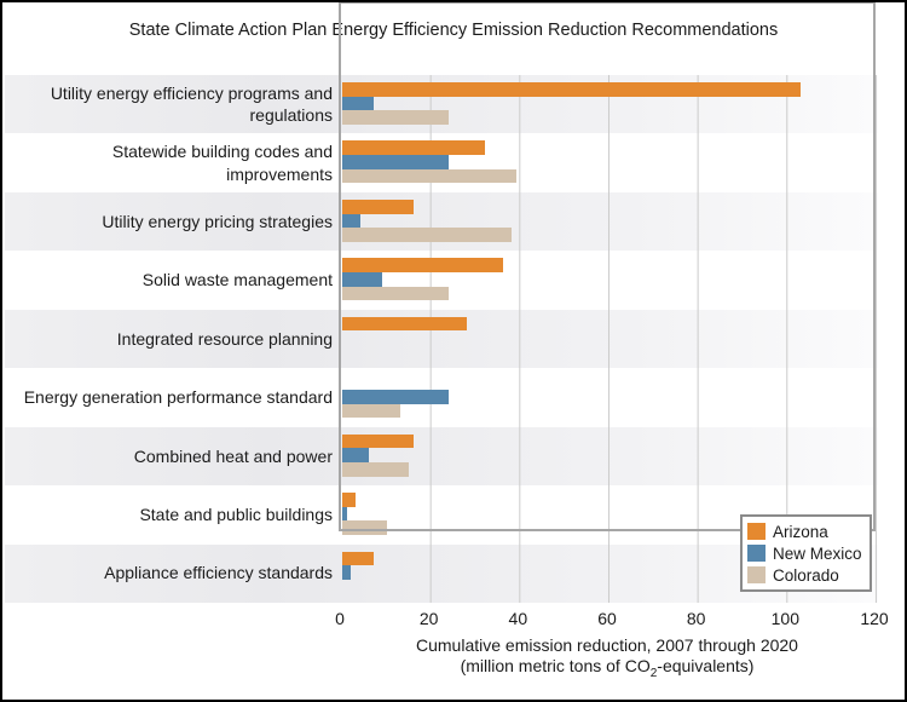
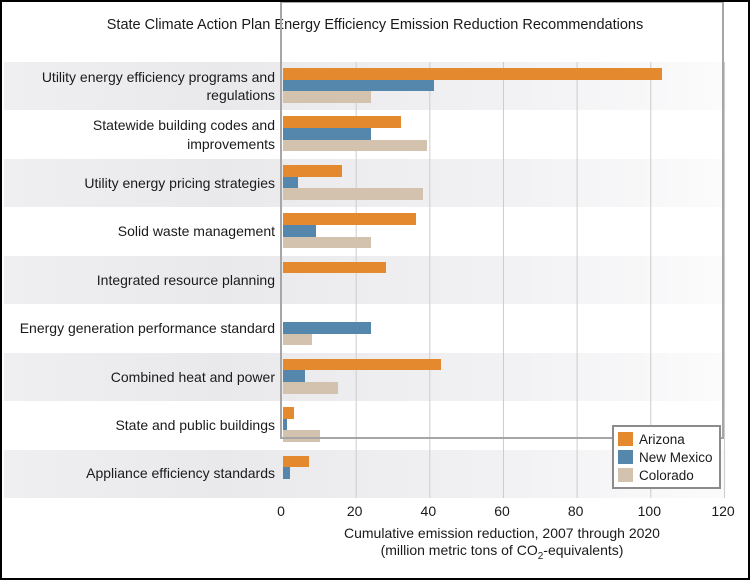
New Mexico/Utility energy efficiency programs and regulations: 7 -> 41
Colorado/Energy generation performance standard: 13 -> 8
Arizona/Combined heat and power: 16 -> 43
